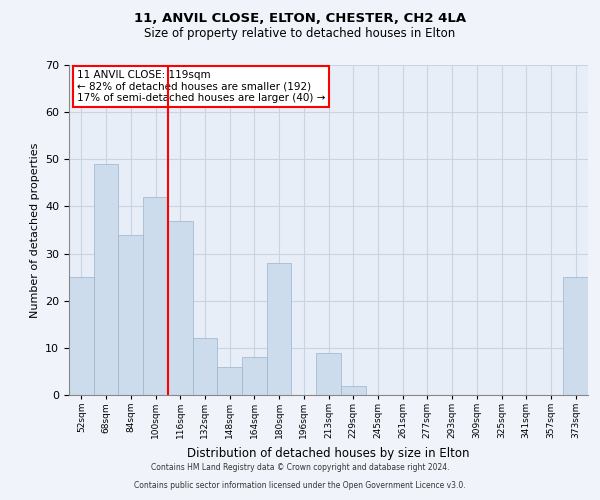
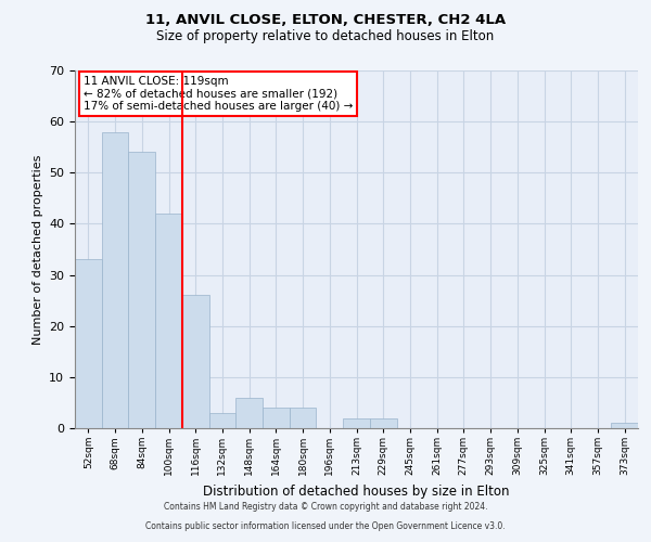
52sqm: 25 -> 33
68sqm: 49 -> 58
84sqm: 34 -> 54
116sqm: 37 -> 26
132sqm: 12 -> 3
164sqm: 8 -> 4
180sqm: 28 -> 4
213sqm: 9 -> 2
373sqm: 25 -> 1
